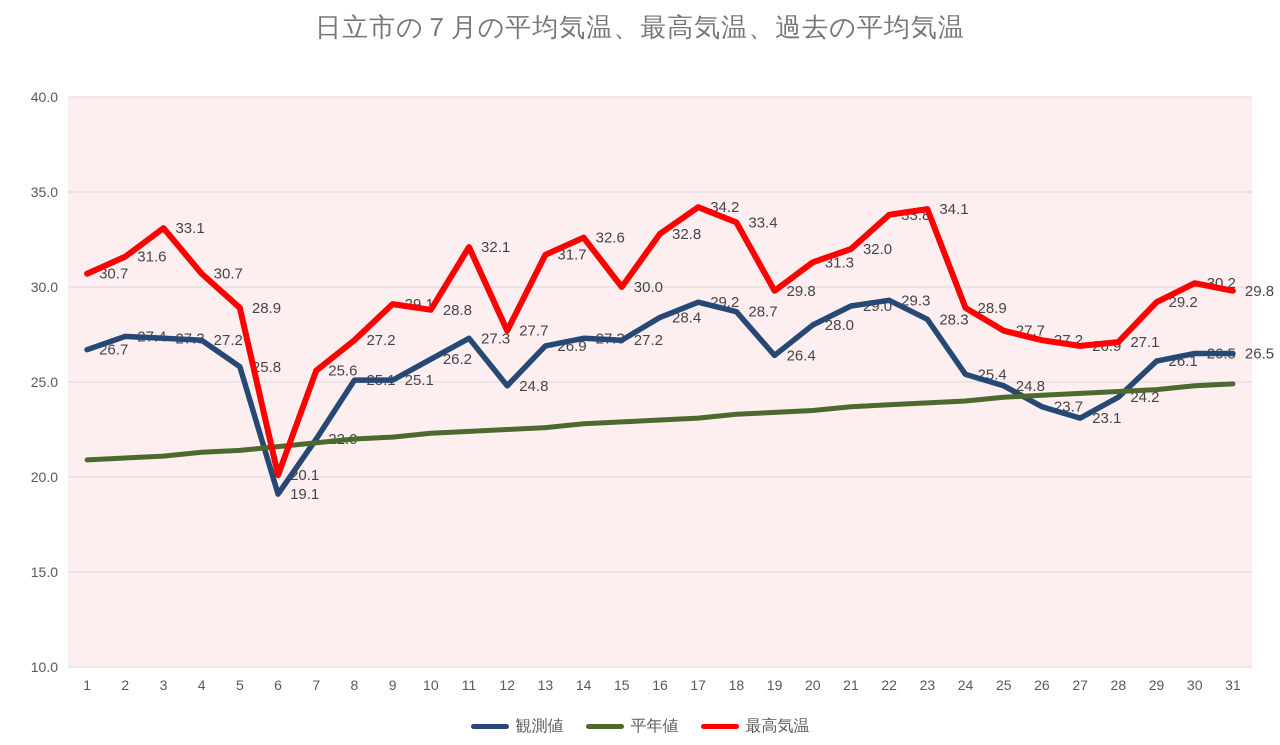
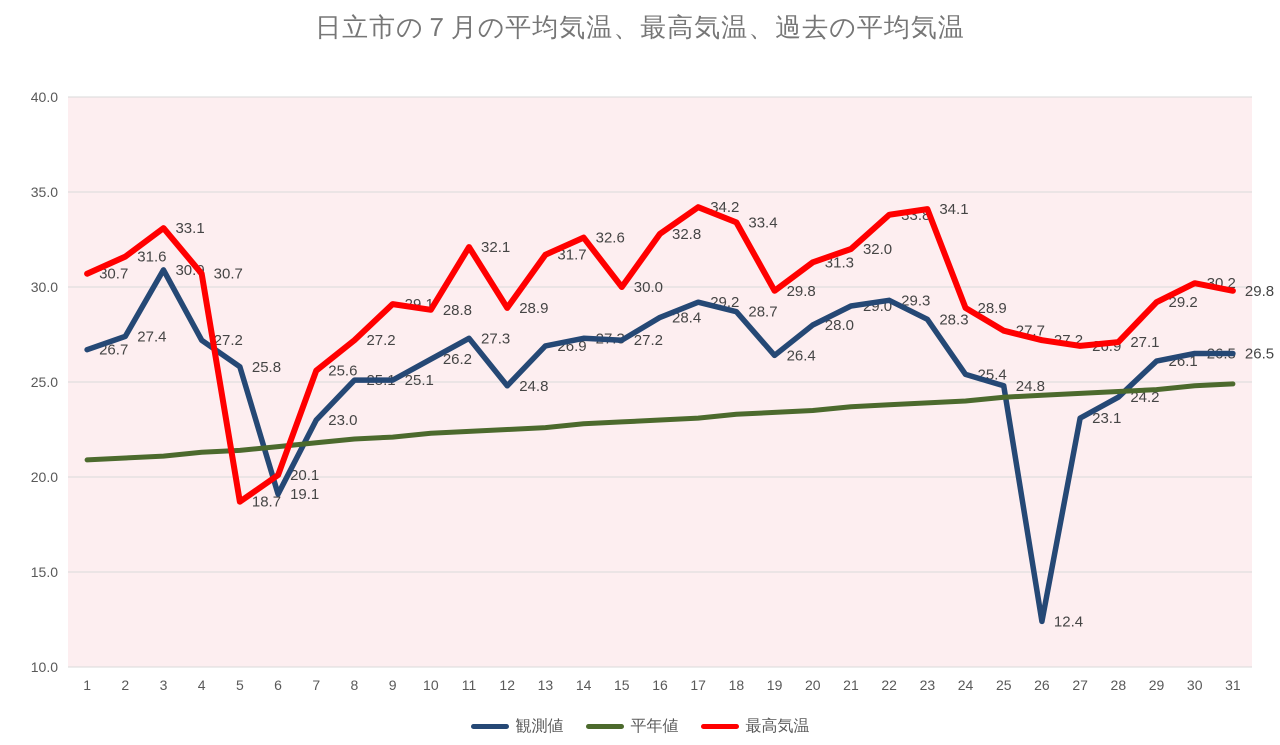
観測値/3: 27.3 -> 30.9
最高気温/5: 28.9 -> 18.7
観測値/7: 22.0 -> 23.0
最高気温/12: 27.7 -> 28.9
観測値/26: 23.7 -> 12.4
